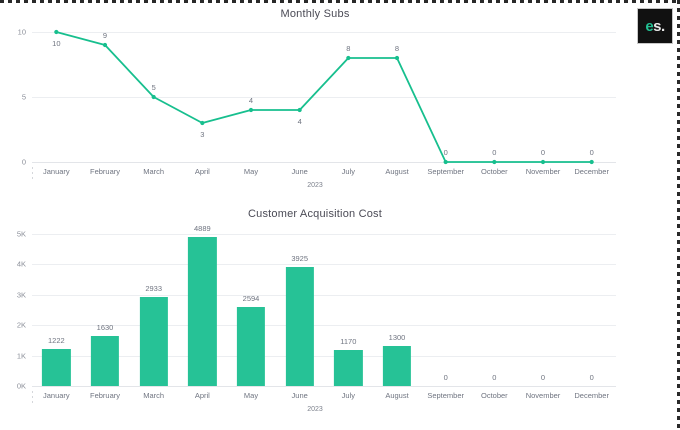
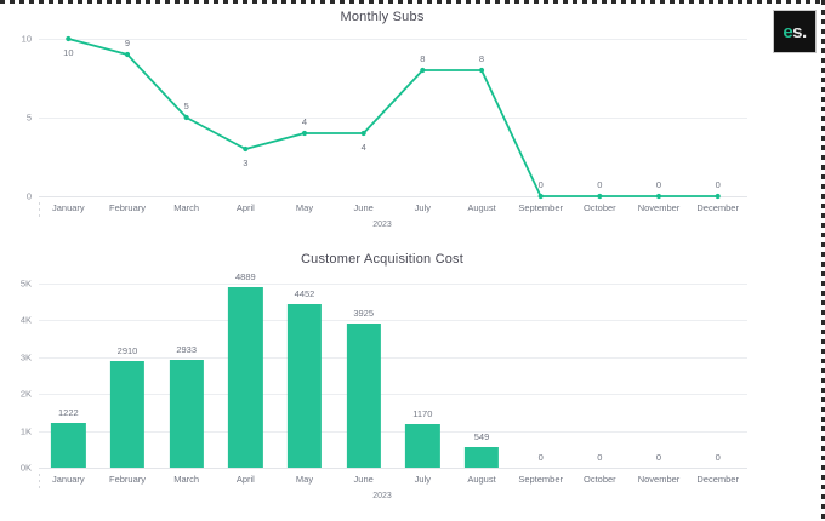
Customer Acquisition Cost/February: 1630 -> 2910
Customer Acquisition Cost/May: 2594 -> 4452
Customer Acquisition Cost/August: 1300 -> 549
